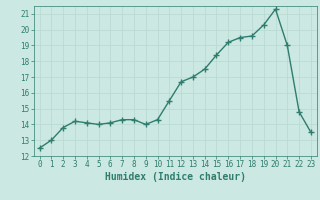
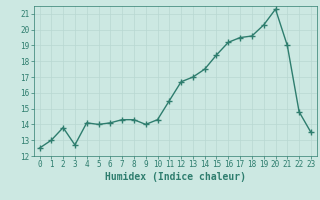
3: 14.2 -> 12.7
